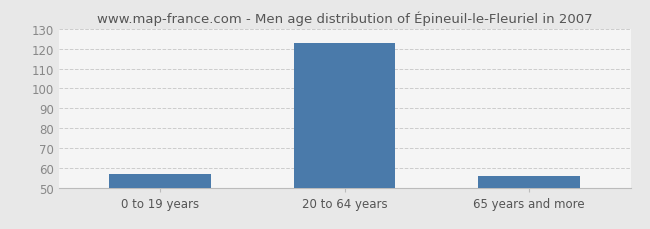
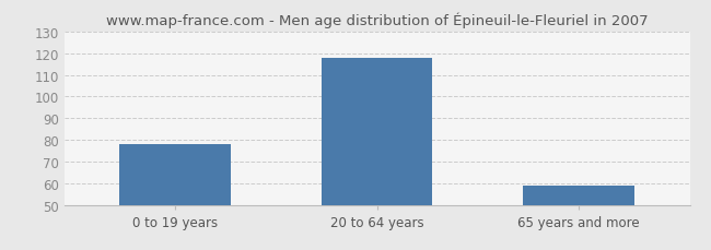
0 to 19 years: 57 -> 78
20 to 64 years: 123 -> 118
65 years and more: 56 -> 59
